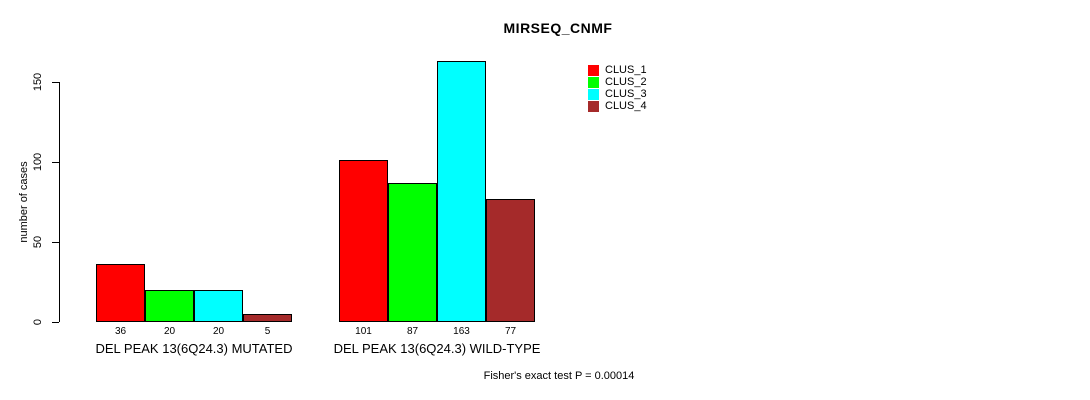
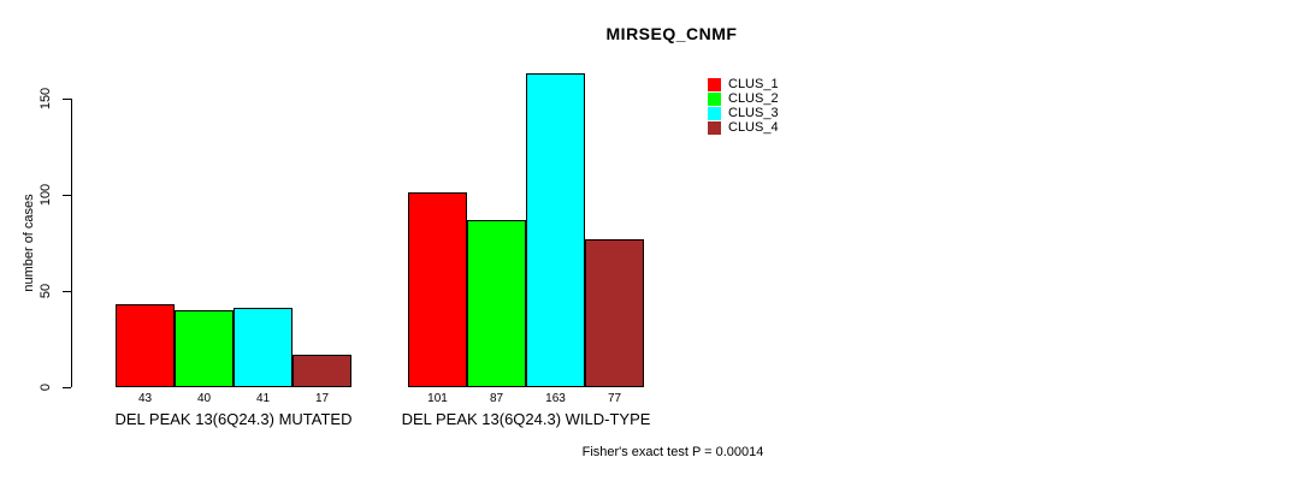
CLUS_1/DEL PEAK 13(6Q24.3) MUTATED: 36 -> 43
CLUS_2/DEL PEAK 13(6Q24.3) MUTATED: 20 -> 40
CLUS_3/DEL PEAK 13(6Q24.3) MUTATED: 20 -> 41
CLUS_4/DEL PEAK 13(6Q24.3) MUTATED: 5 -> 17
